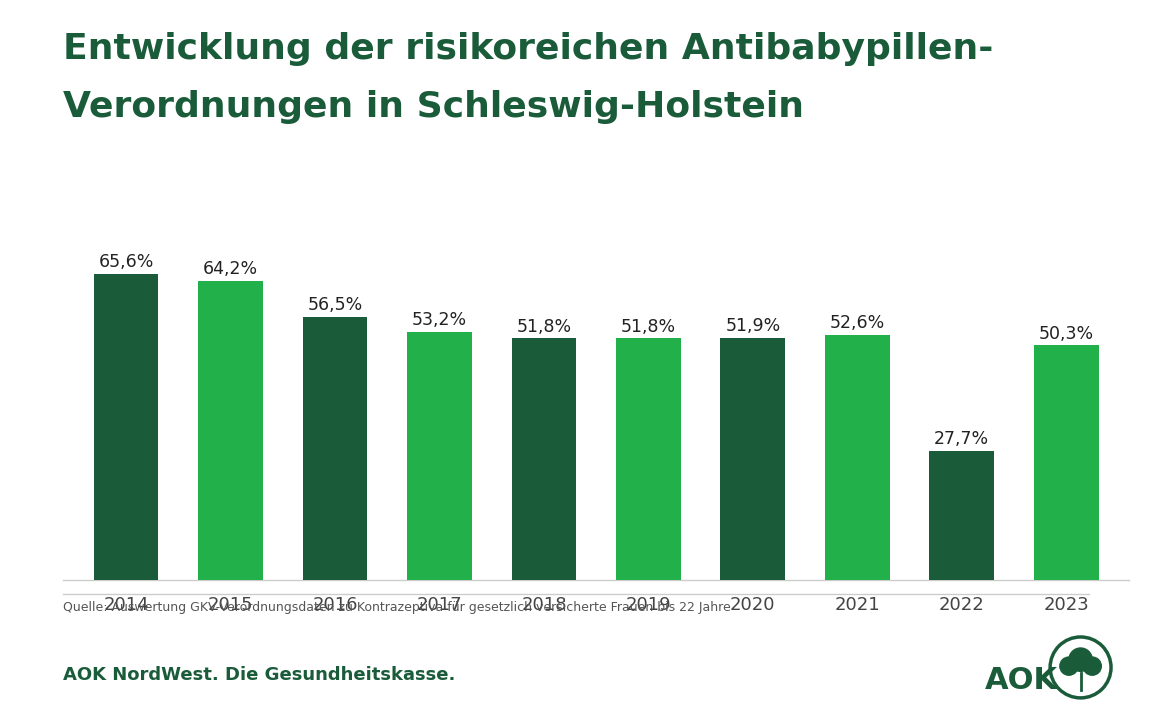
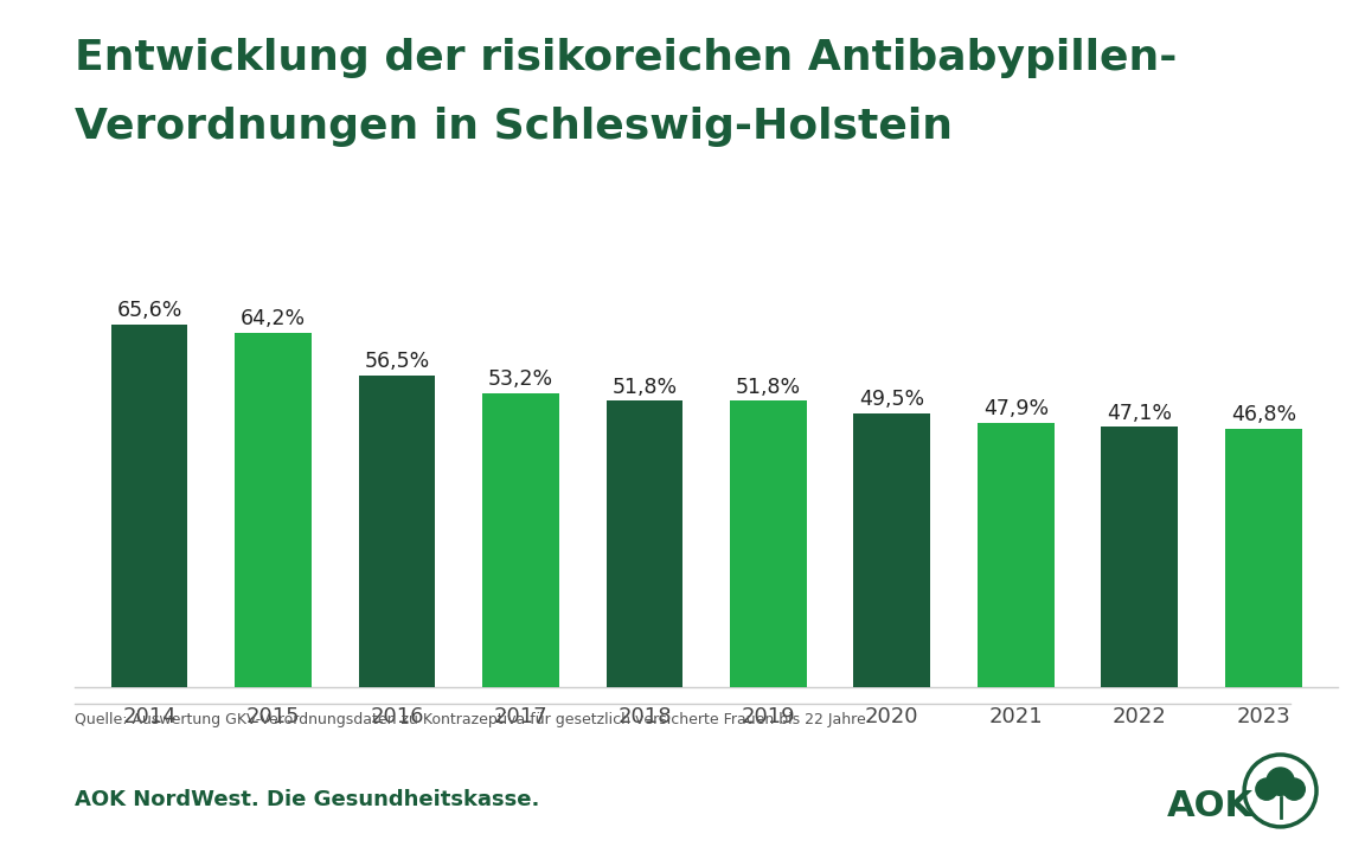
2020: 51,9% -> 49,5%
2021: 52,6% -> 47,9%
2022: 27,7% -> 47,1%
2023: 50,3% -> 46,8%
